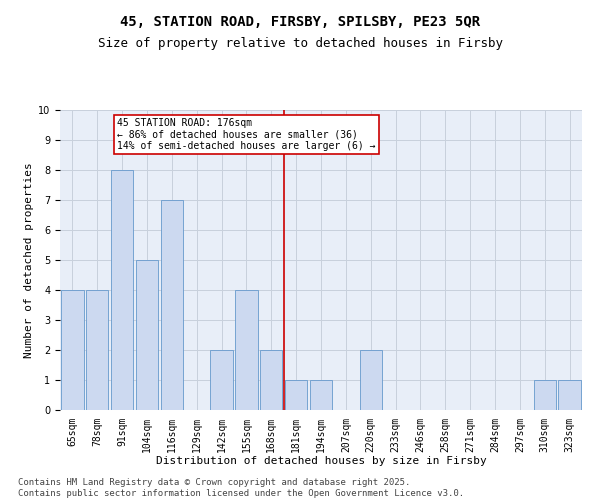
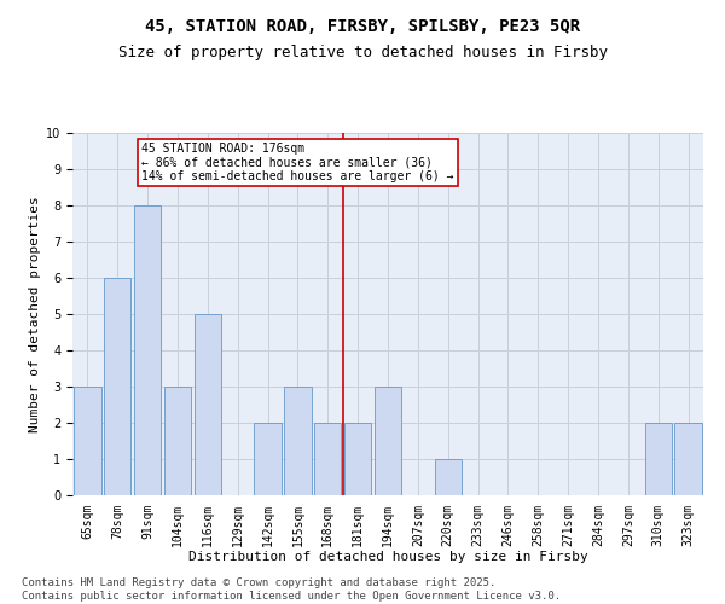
65sqm: 4 -> 3
78sqm: 4 -> 6
104sqm: 5 -> 3
116sqm: 7 -> 5
155sqm: 4 -> 3
181sqm: 1 -> 2
194sqm: 1 -> 3
220sqm: 2 -> 1
310sqm: 1 -> 2
323sqm: 1 -> 2
